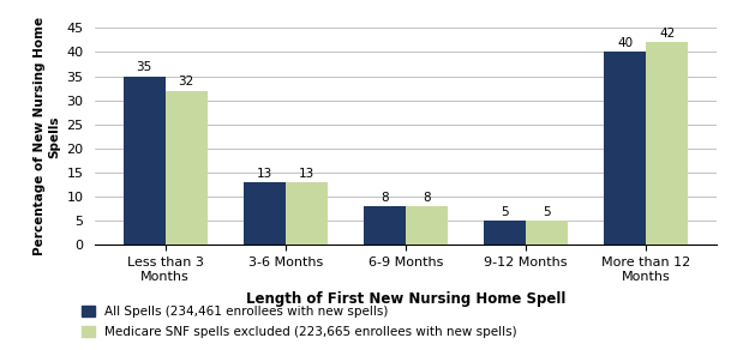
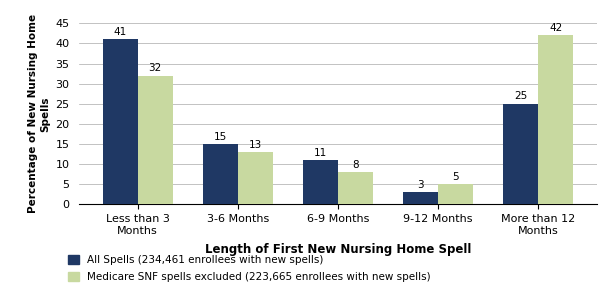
All Spells (234,461 enrollees with new spells)/Less than 3 Months: 35 -> 41
All Spells (234,461 enrollees with new spells)/3-6 Months: 13 -> 15
All Spells (234,461 enrollees with new spells)/6-9 Months: 8 -> 11
All Spells (234,461 enrollees with new spells)/9-12 Months: 5 -> 3
All Spells (234,461 enrollees with new spells)/More than 12 Months: 40 -> 25
